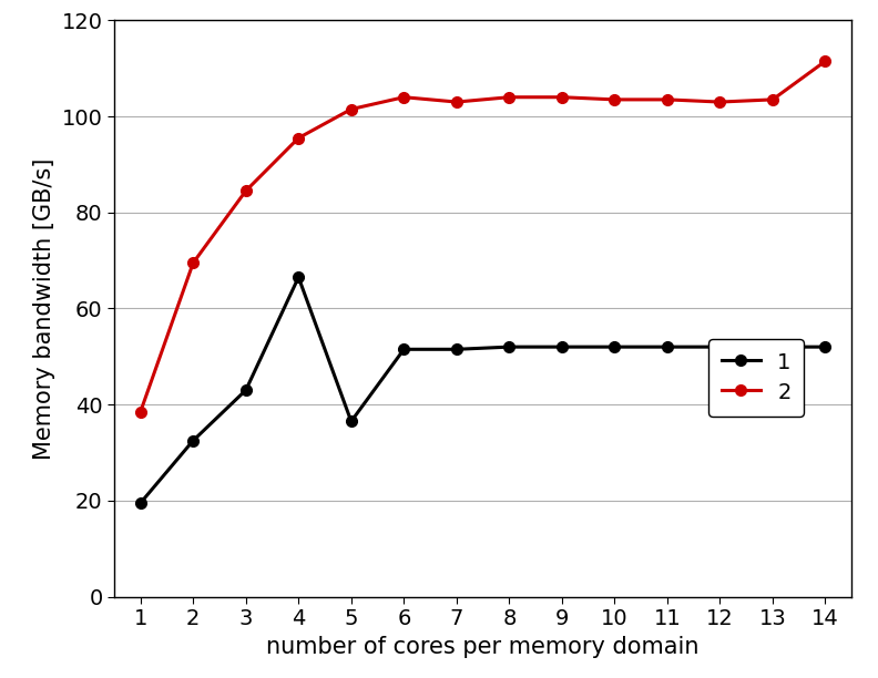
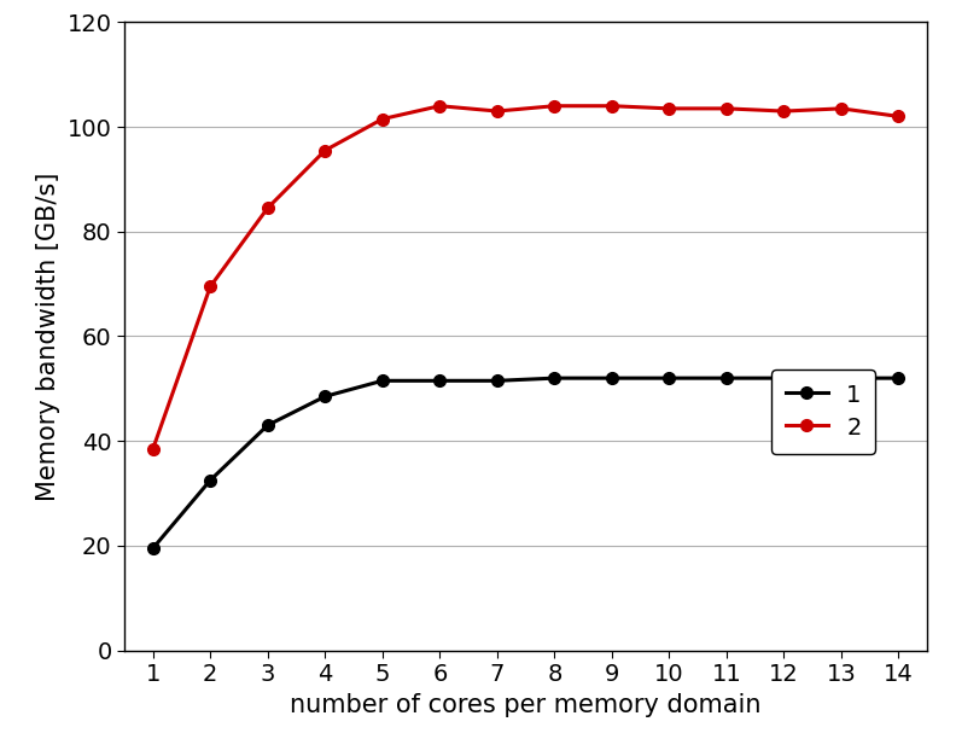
1/4: 66.5 -> 48.5
1/5: 36.5 -> 51.5
2/14: 111.5 -> 102.0
